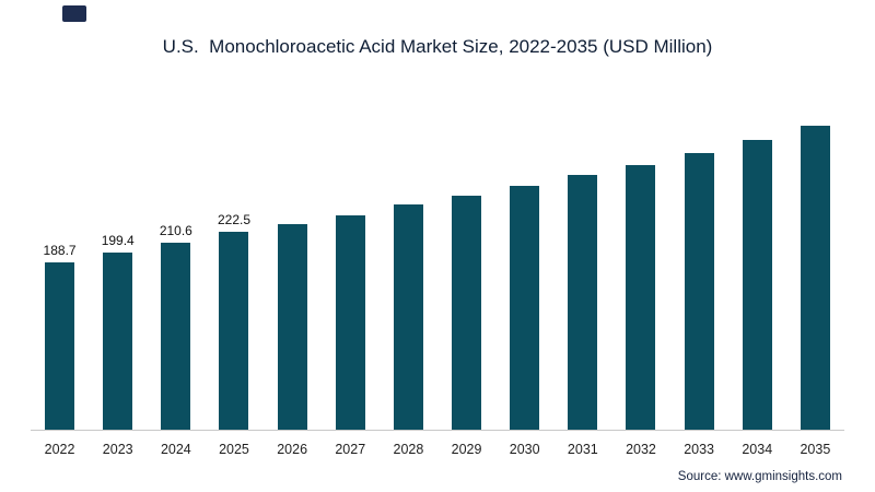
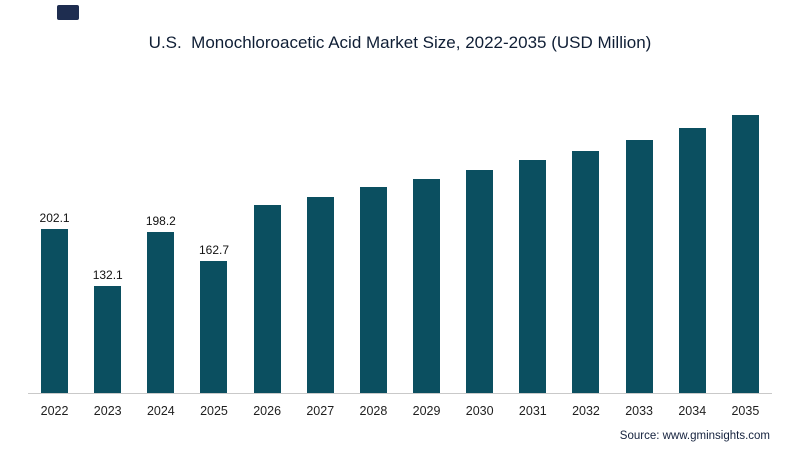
2022: 188.7 -> 202.1
2023: 199.4 -> 132.1
2024: 210.6 -> 198.2
2025: 222.5 -> 162.7
